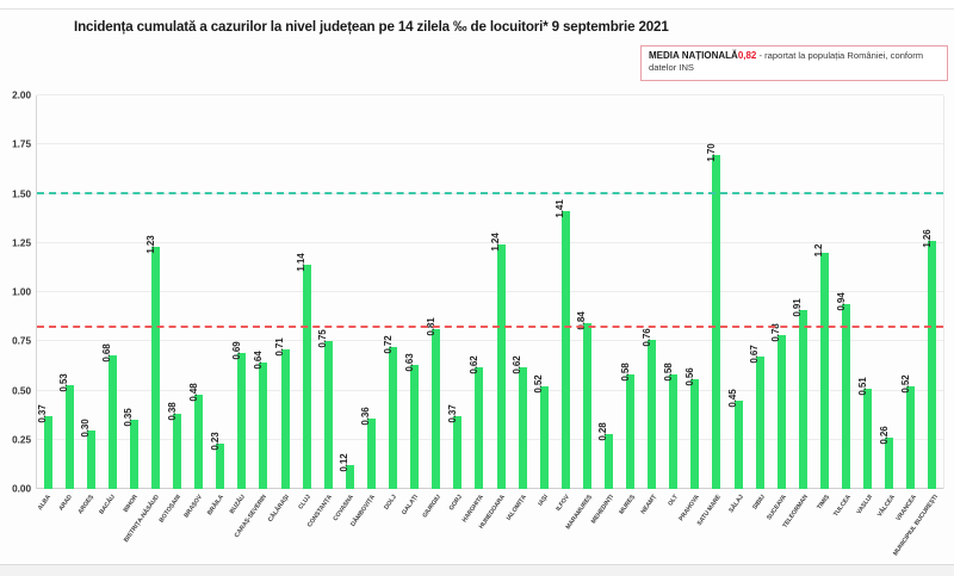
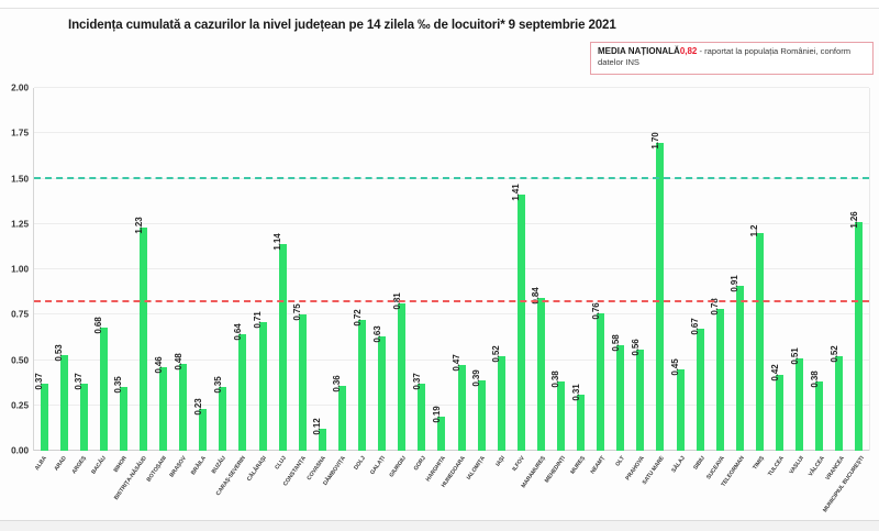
ARGEȘ: 0.30 -> 0.37
BOTOȘANI: 0.38 -> 0.46
BUZĂU: 0.69 -> 0.35
HARGHITA: 0.62 -> 0.19
HUNEDOARA: 1.24 -> 0.47
IALOMIȚA: 0.62 -> 0.39
MEHEDINȚI: 0.28 -> 0.38
MUREȘ: 0.58 -> 0.31
TULCEA: 0.94 -> 0.42
VÂLCEA: 0.26 -> 0.38
